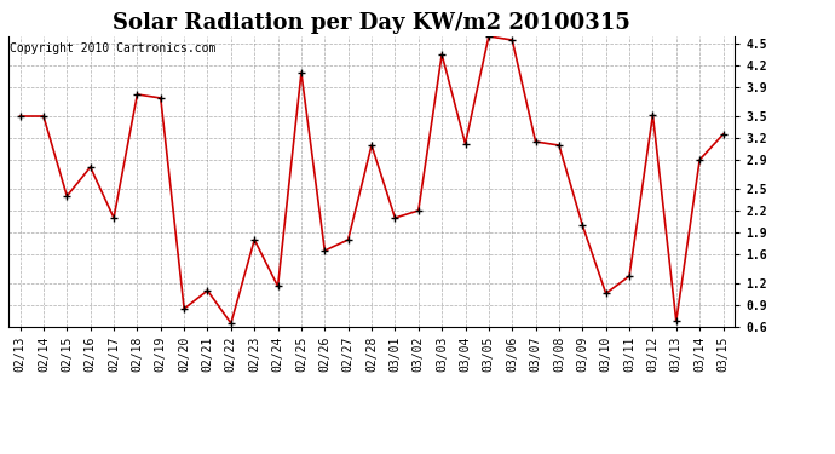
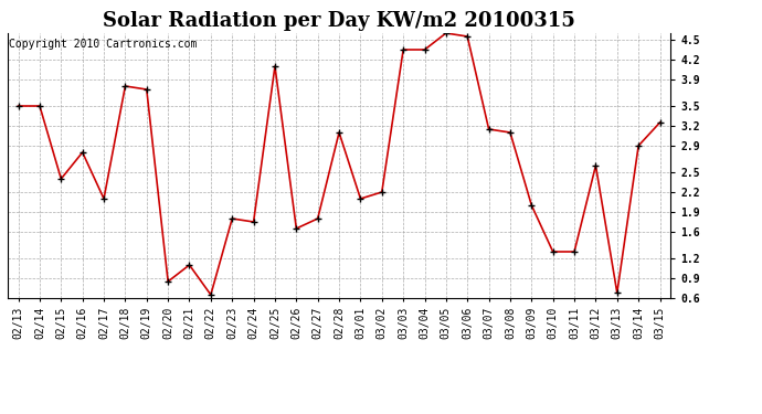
02/24: 1.16 -> 1.75
03/04: 3.12 -> 4.35
03/10: 1.06 -> 1.30
03/12: 3.52 -> 2.60
